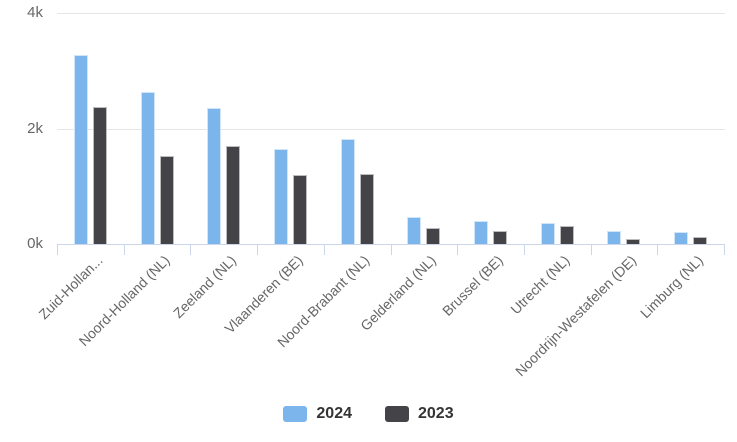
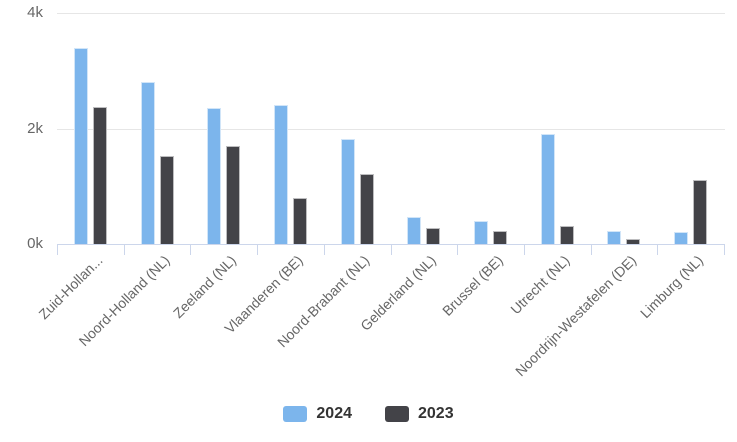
2024/Zuid-Hollan...: 3.3k -> 3.4k
2024/Noord-Holland (NL): 2.6k -> 2.8k
2024/Vlaanderen (BE): 1.6k -> 2.4k
2023/Vlaanderen (BE): 1.2k -> 0.8k
2024/Utrecht (NL): 0.4k -> 1.9k
2023/Limburg (NL): 0.1k -> 1.1k
